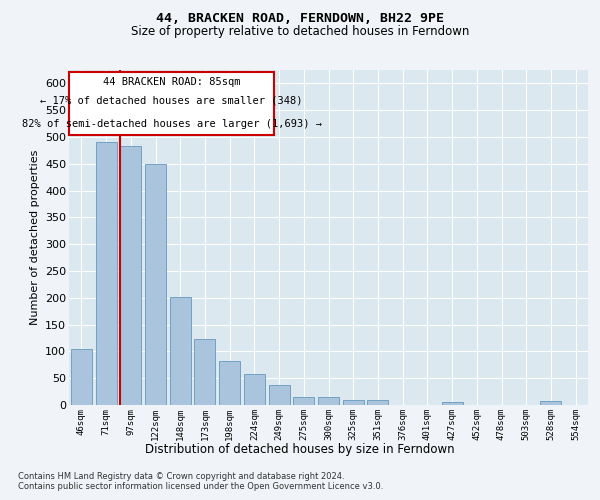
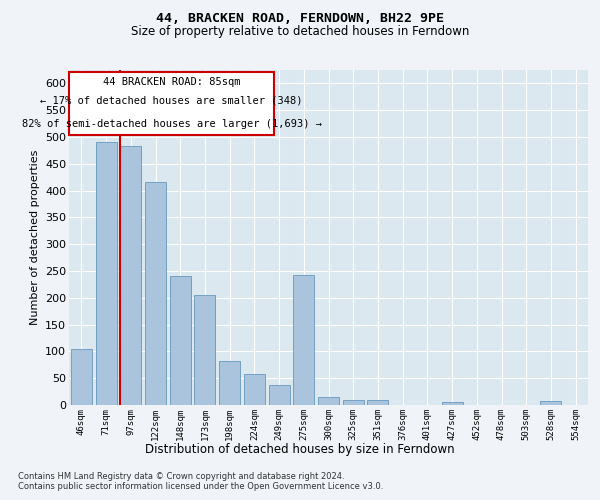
122sqm: 450 -> 416
148sqm: 202 -> 240
173sqm: 123 -> 206
275sqm: 15 -> 242
